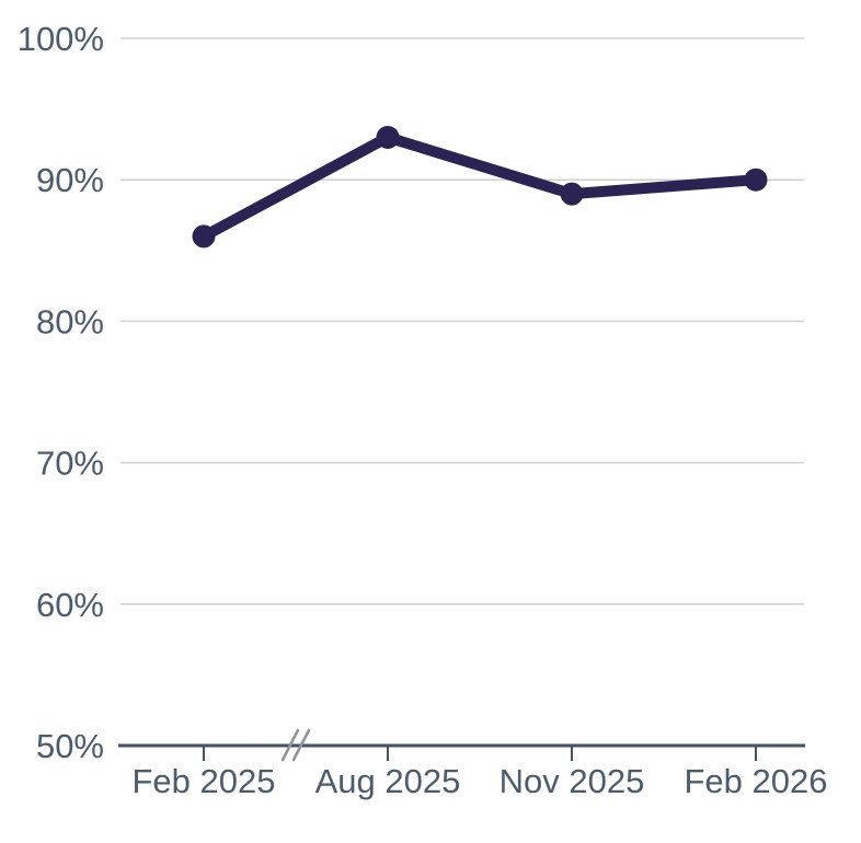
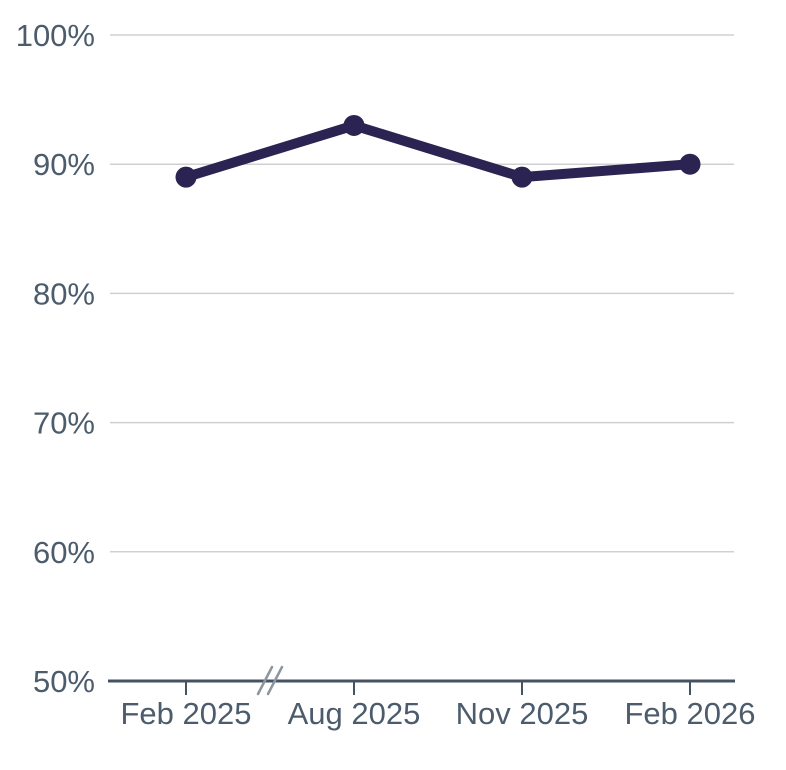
Feb 2025: 86% -> 89%
